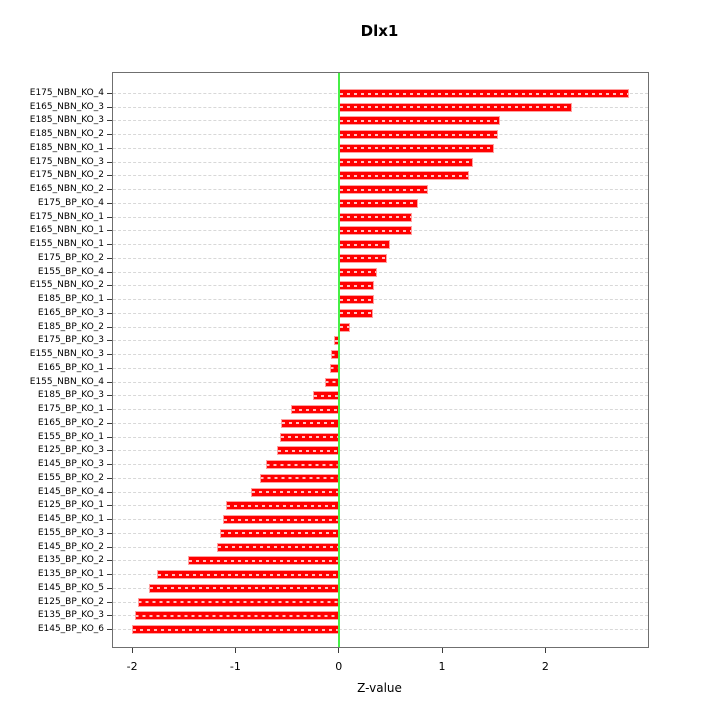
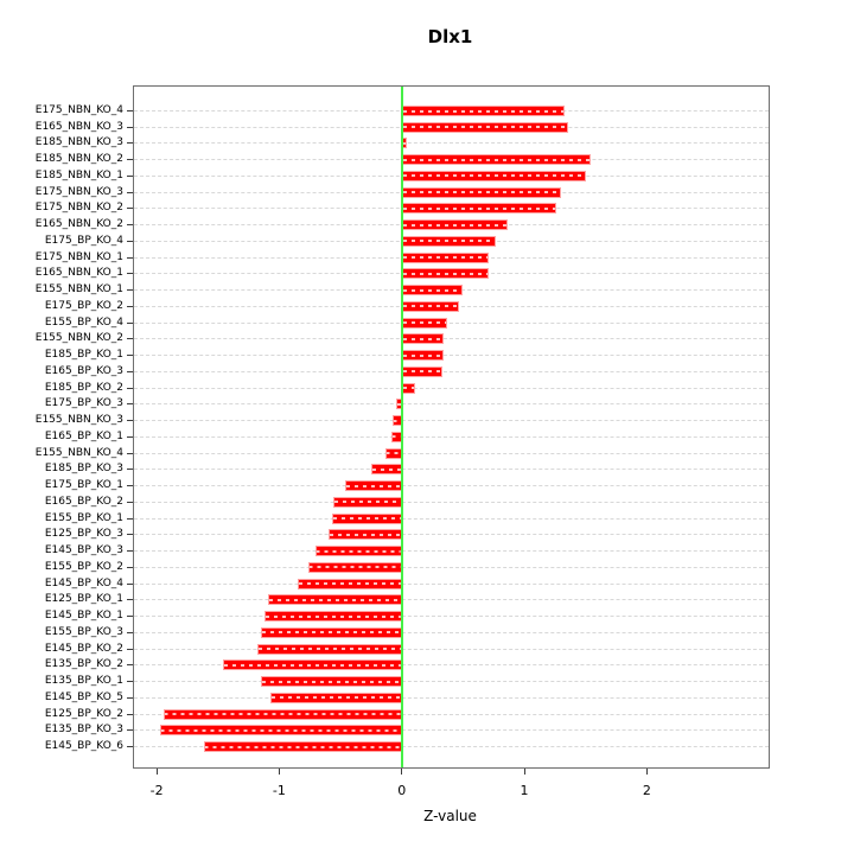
E175_NBN_KO_4: 2.81 -> 1.33
E165_NBN_KO_3: 2.26 -> 1.36
E185_NBN_KO_3: 1.56 -> 0.04
E135_BP_KO_1: -1.76 -> -1.15
E145_BP_KO_5: -1.84 -> -1.07
E145_BP_KO_6: -2.00 -> -1.61
